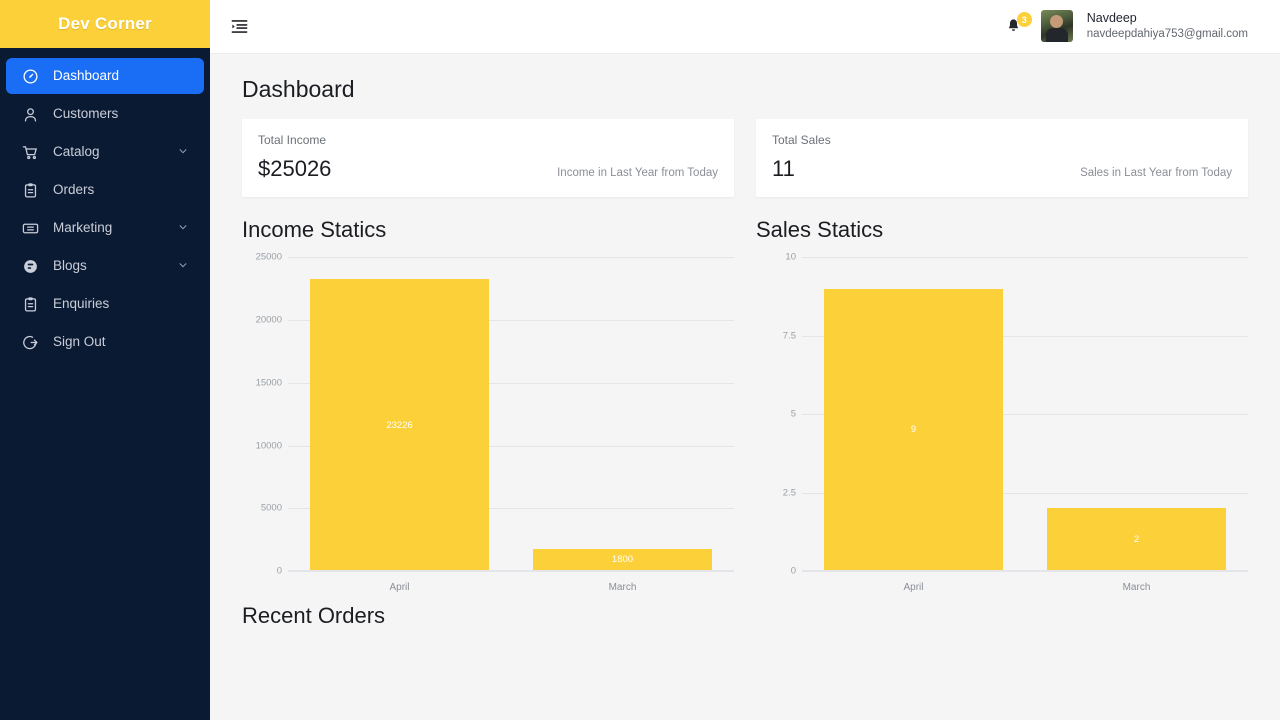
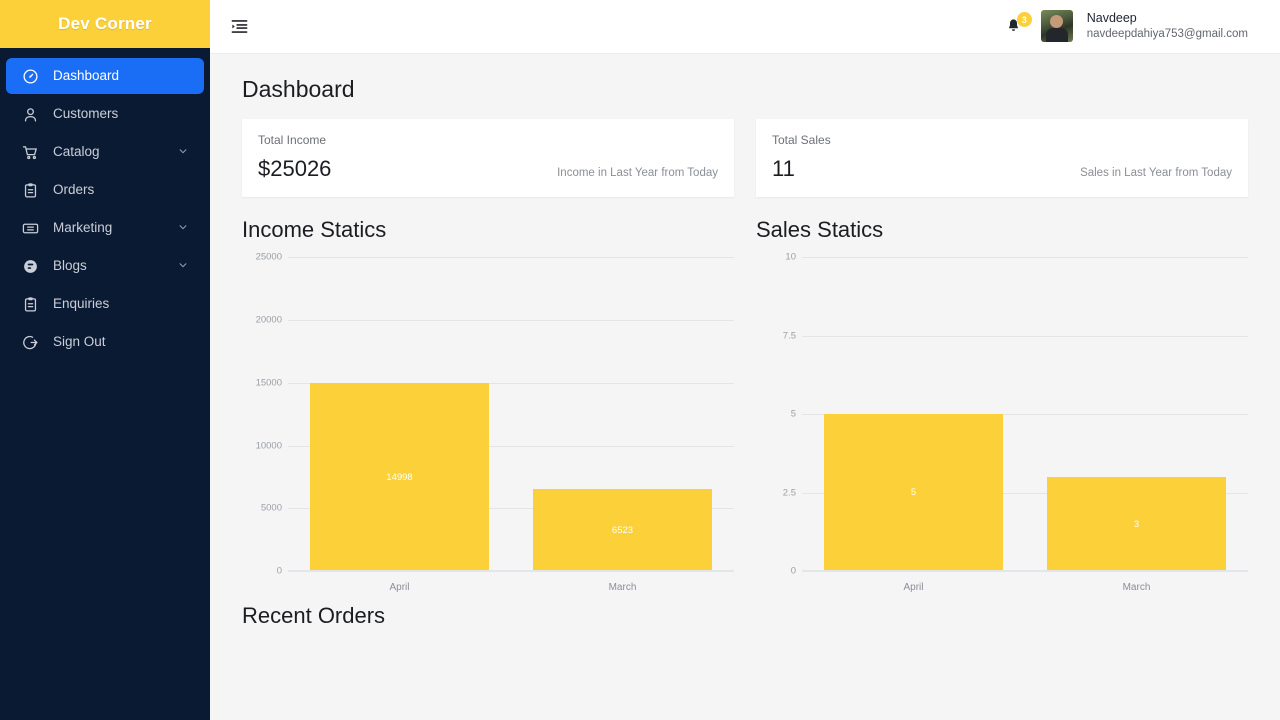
Income Statics/April: 23226 -> 14998
Income Statics/March: 1800 -> 6523
Sales Statics/April: 9 -> 5
Sales Statics/March: 2 -> 3
